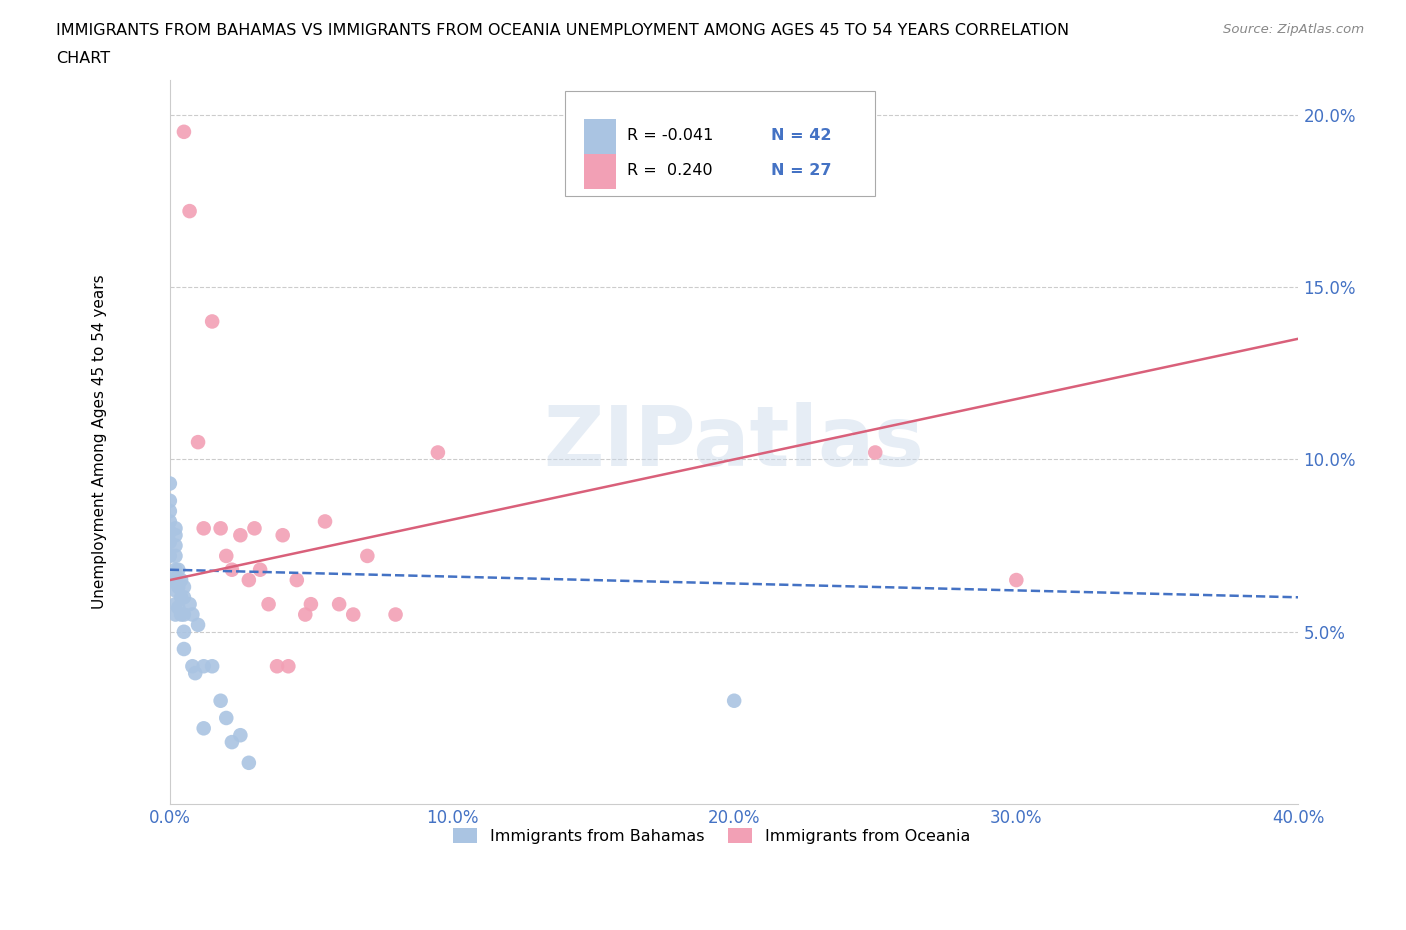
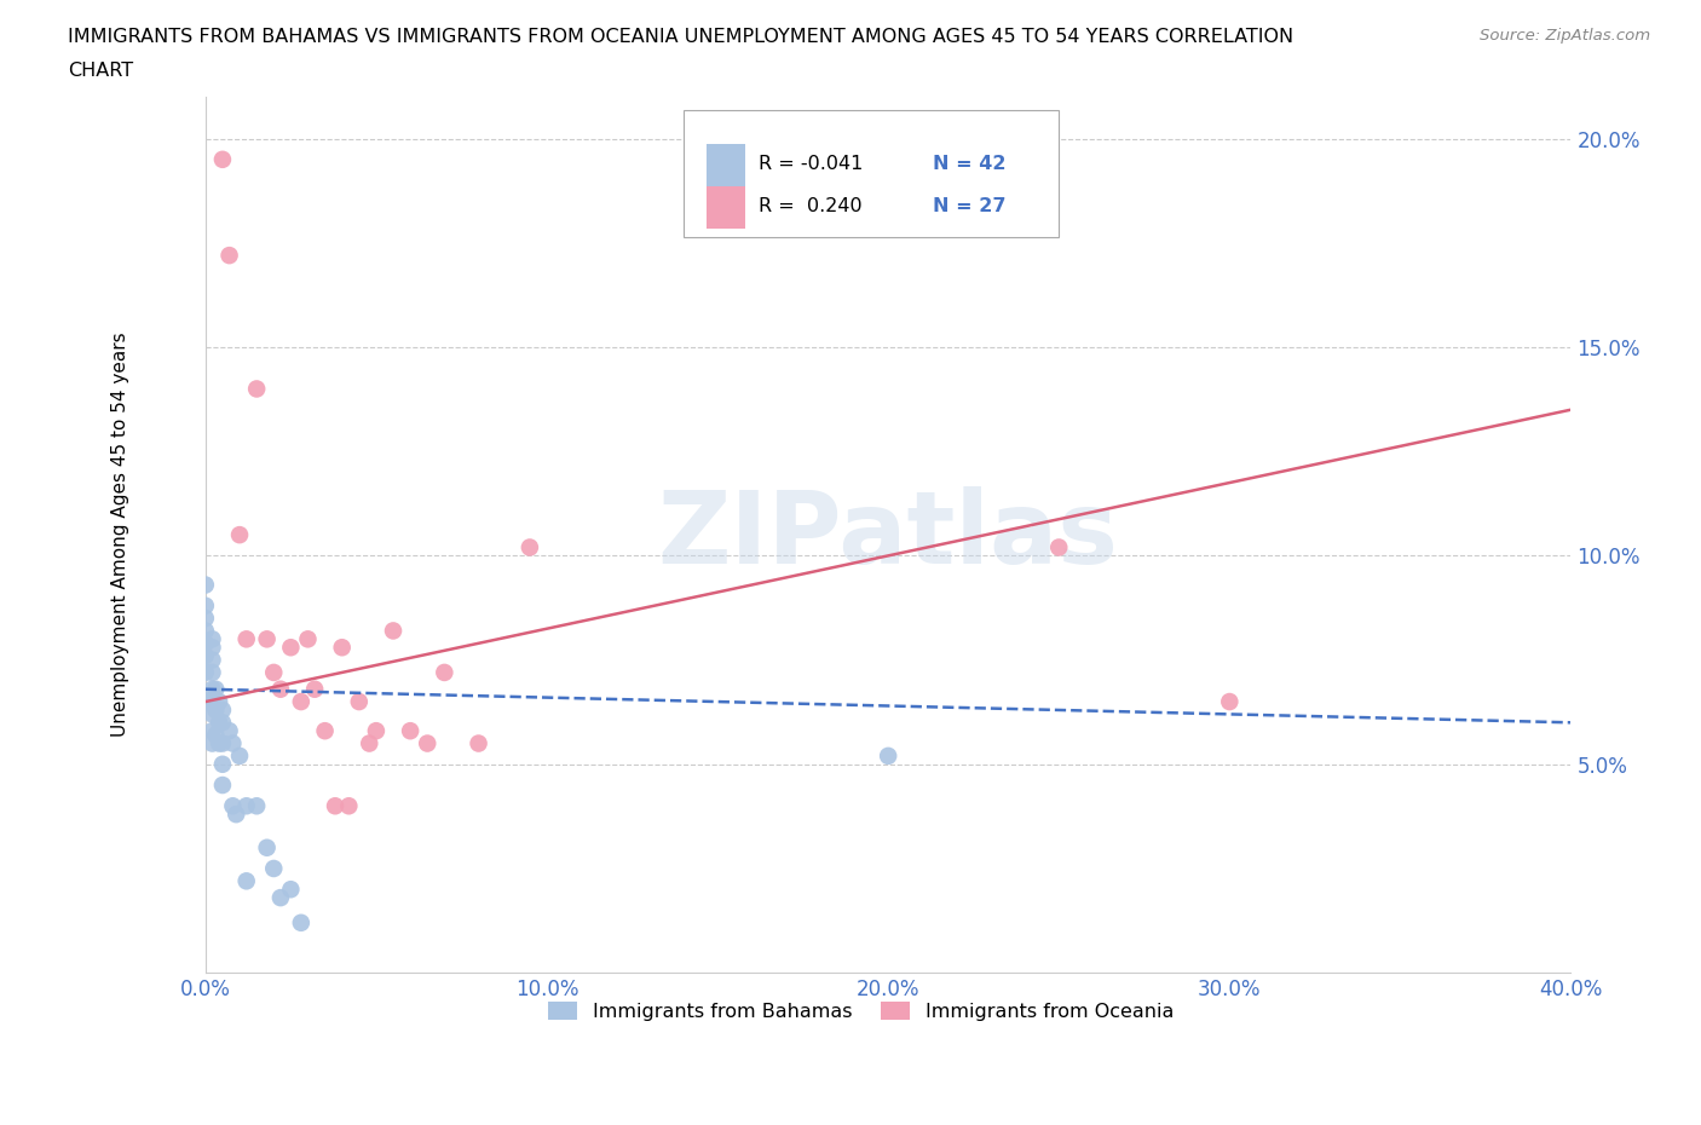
Immigrants from Bahamas/20.0%: 3.0% -> 5.2%
